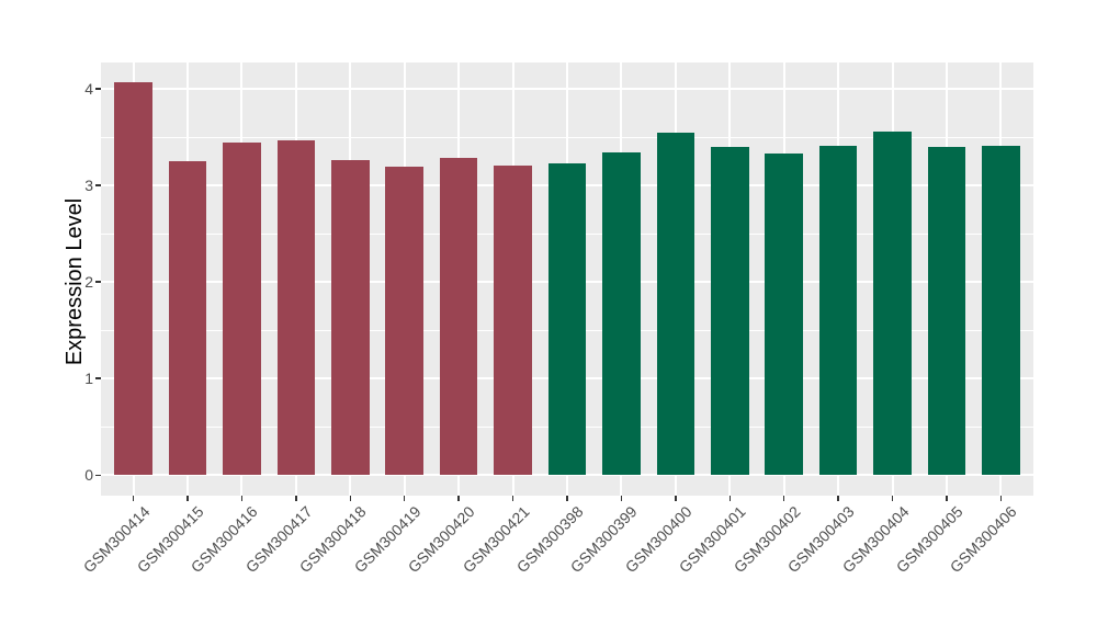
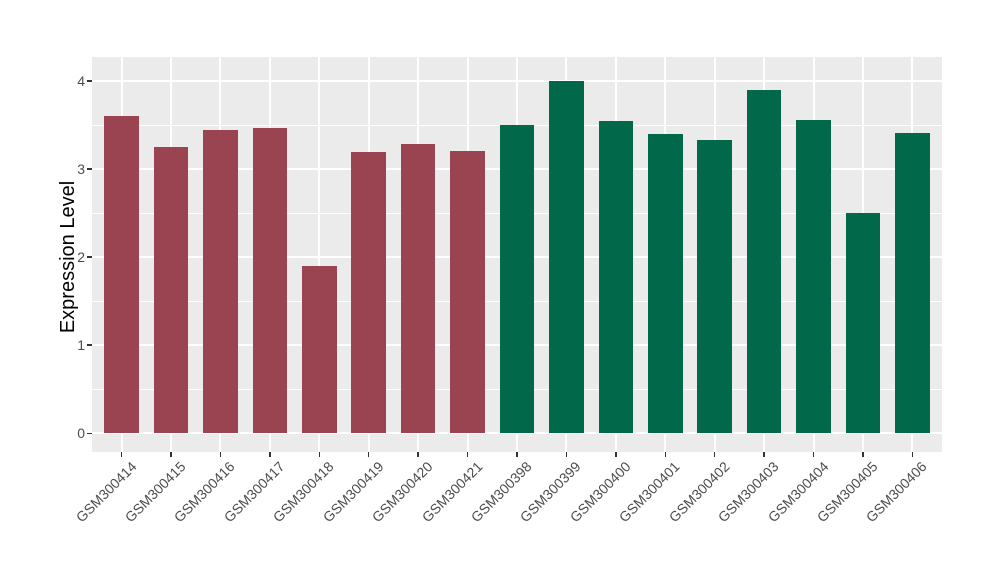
GSM300414: 4.1 -> 3.6
GSM300418: 3.3 -> 1.9
GSM300398: 3.2 -> 3.5
GSM300399: 3.3 -> 4.0
GSM300403: 3.4 -> 3.9
GSM300405: 3.4 -> 2.5
